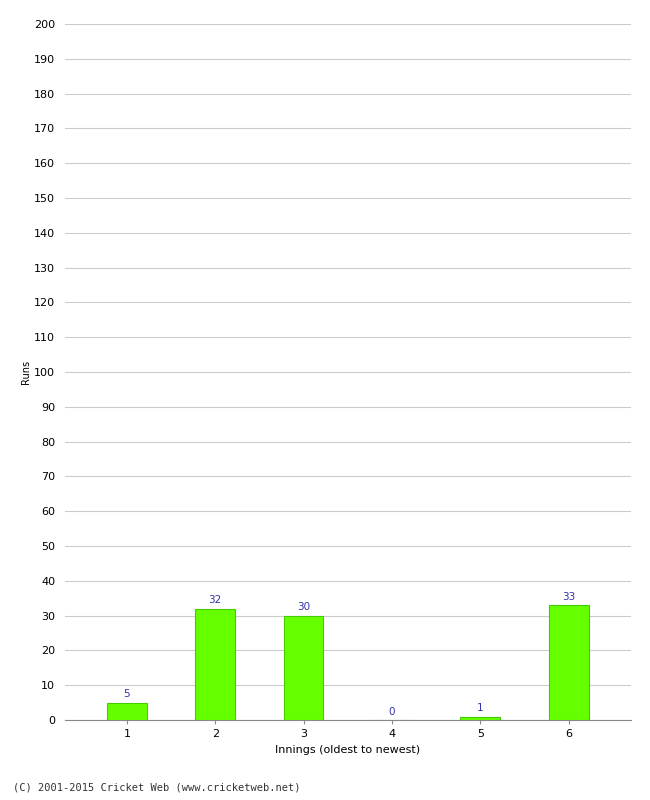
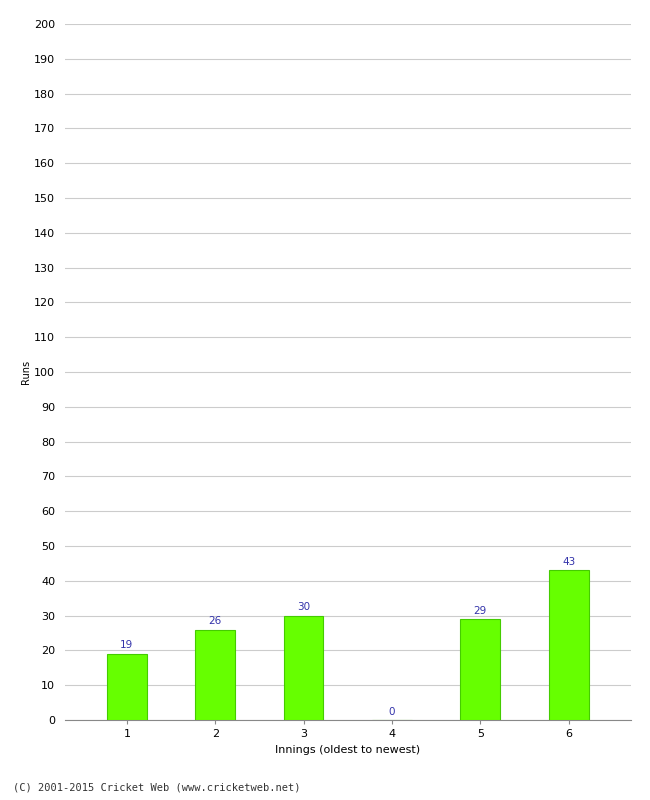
1: 5 -> 19
2: 32 -> 26
5: 1 -> 29
6: 33 -> 43
